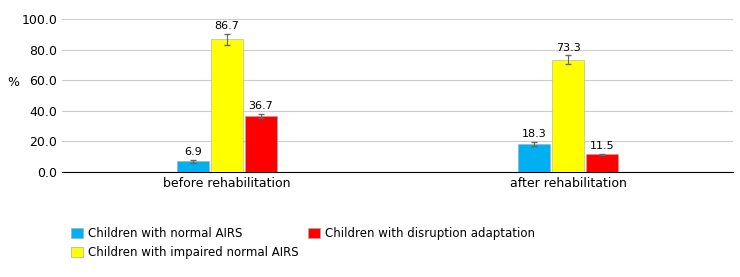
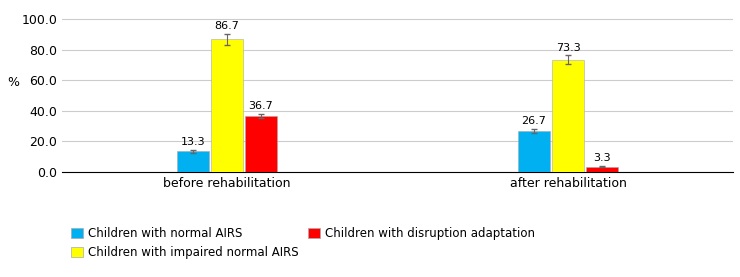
Children with normal AIRS/before rehabilitation: 6.9 -> 13.3
Children with normal AIRS/after rehabilitation: 18.3 -> 26.7
Children with disruption adaptation/after rehabilitation: 11.5 -> 3.3
